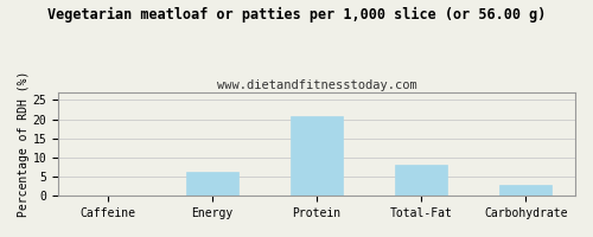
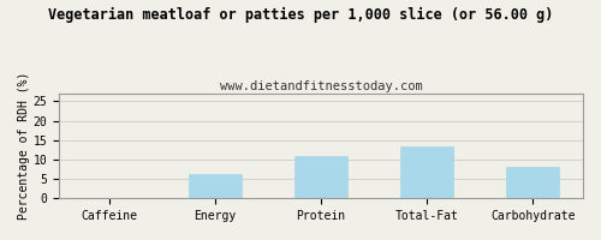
Protein: 20.8 -> 11.0
Total-Fat: 8.0 -> 13.5
Carbohydrate: 3.0 -> 8.0
